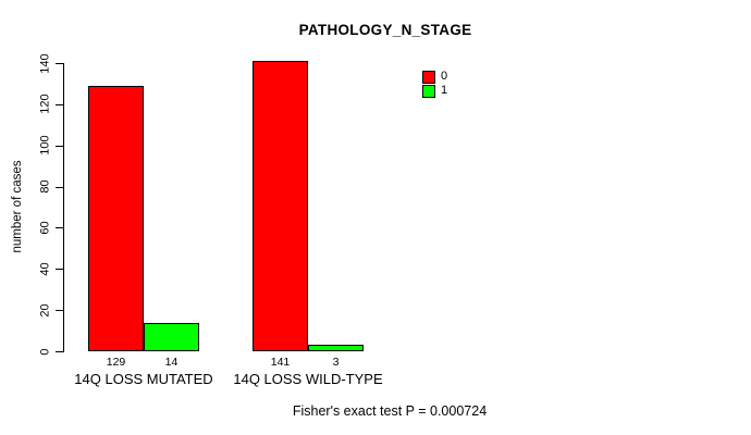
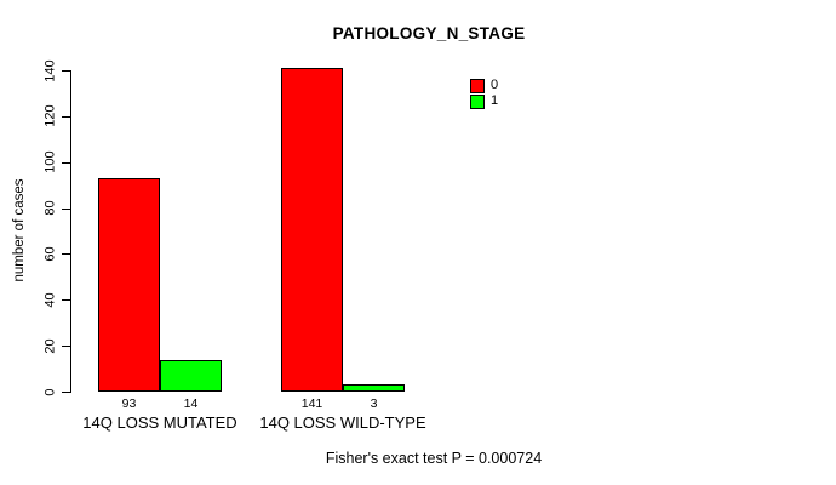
0/14Q LOSS MUTATED: 129 -> 93
